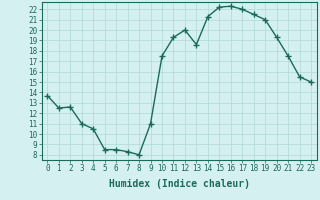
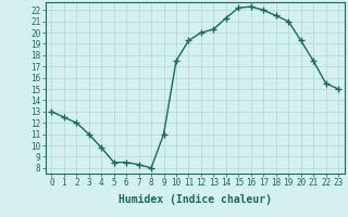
0: 13.7 -> 13.0
2: 12.6 -> 12.0
4: 10.5 -> 9.8
13: 18.6 -> 20.3
